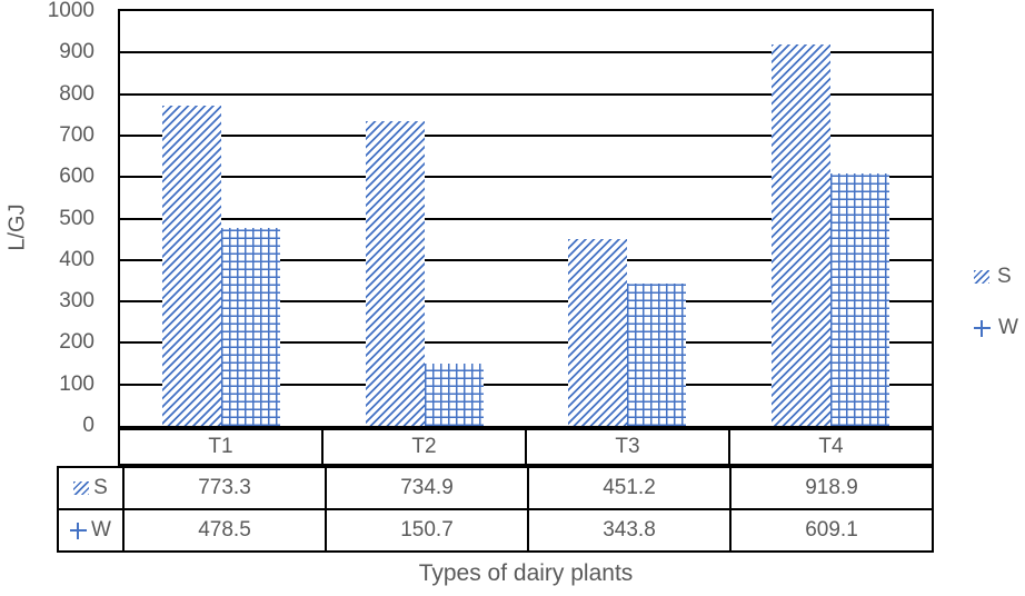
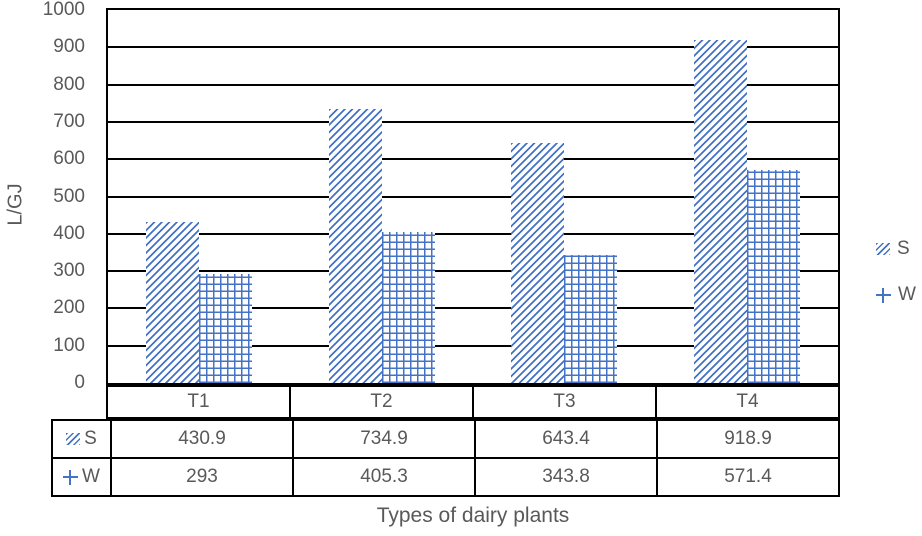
S/T1: 773.3 -> 430.9
W/T1: 478.5 -> 293
W/T2: 150.7 -> 405.3
S/T3: 451.2 -> 643.4
W/T4: 609.1 -> 571.4
